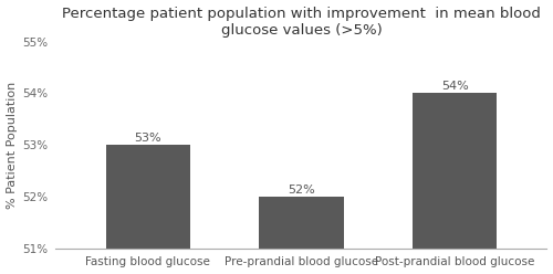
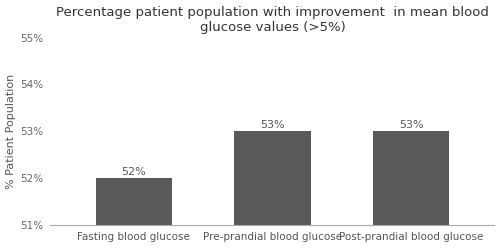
Fasting blood glucose: 53% -> 52%
Pre-prandial blood glucose: 52% -> 53%
Post-prandial blood glucose: 54% -> 53%
